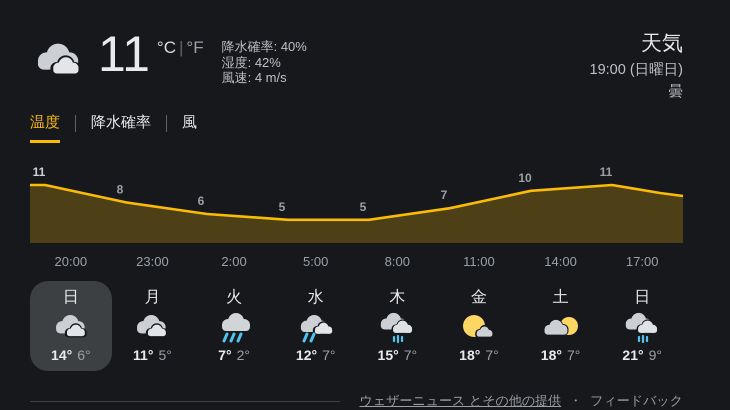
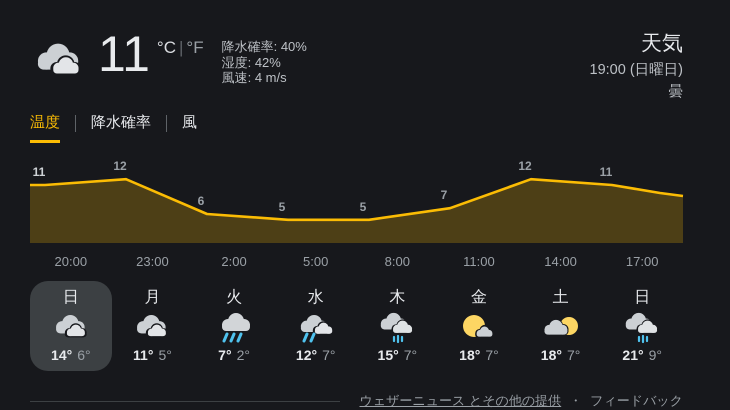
23:00: 8 -> 12
14:00: 10 -> 12
